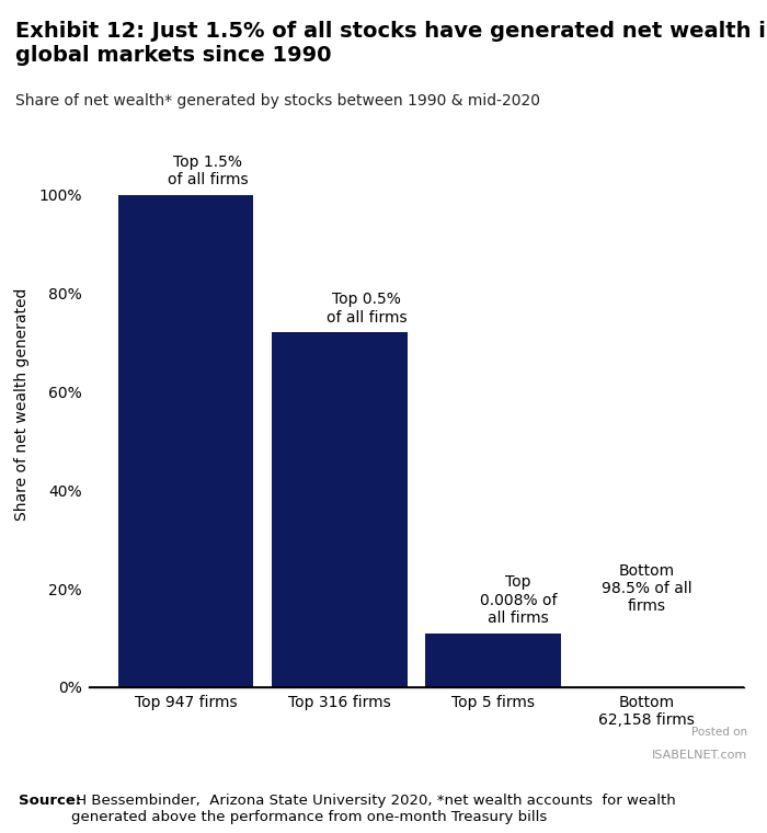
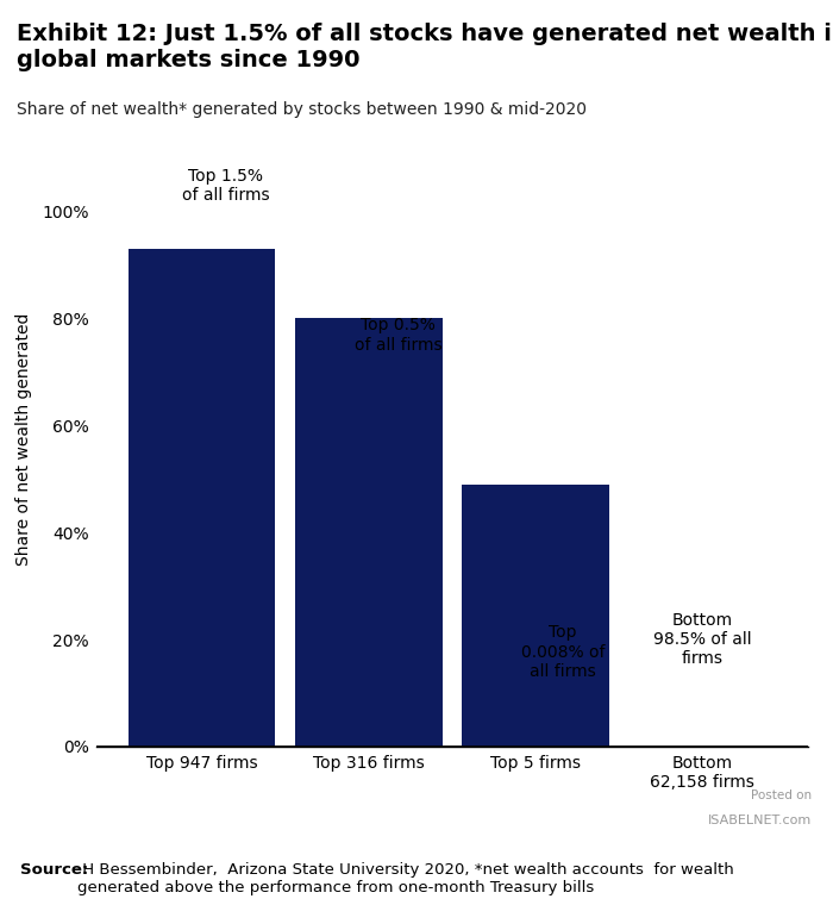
Top 947 firms: 100% -> 93%
Top 316 firms: 72% -> 80%
Top 5 firms: 11% -> 49%
